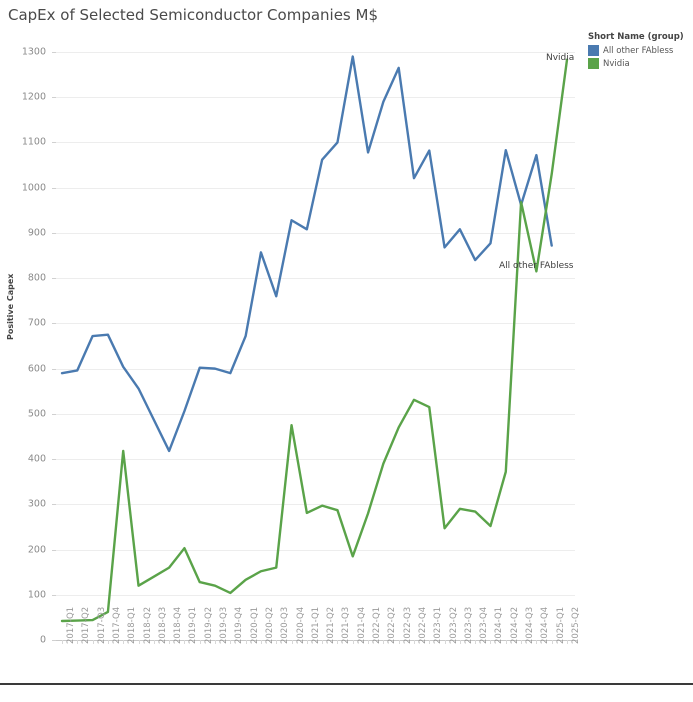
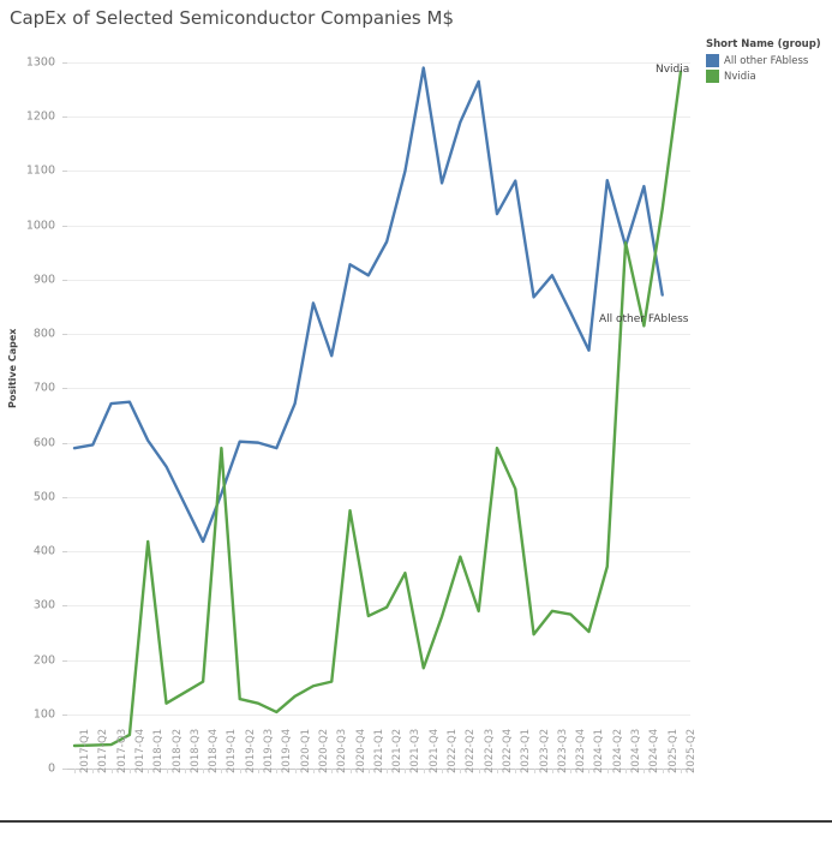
Nvidia/2019-Q1: 200 -> 590
All other FAbless/2021-Q2: 1060 -> 970
Nvidia/2021-Q3: 290 -> 360
Nvidia/2022-Q3: 470 -> 290
Nvidia/2022-Q4: 530 -> 590
All other FAbless/2024-Q1: 880 -> 770
